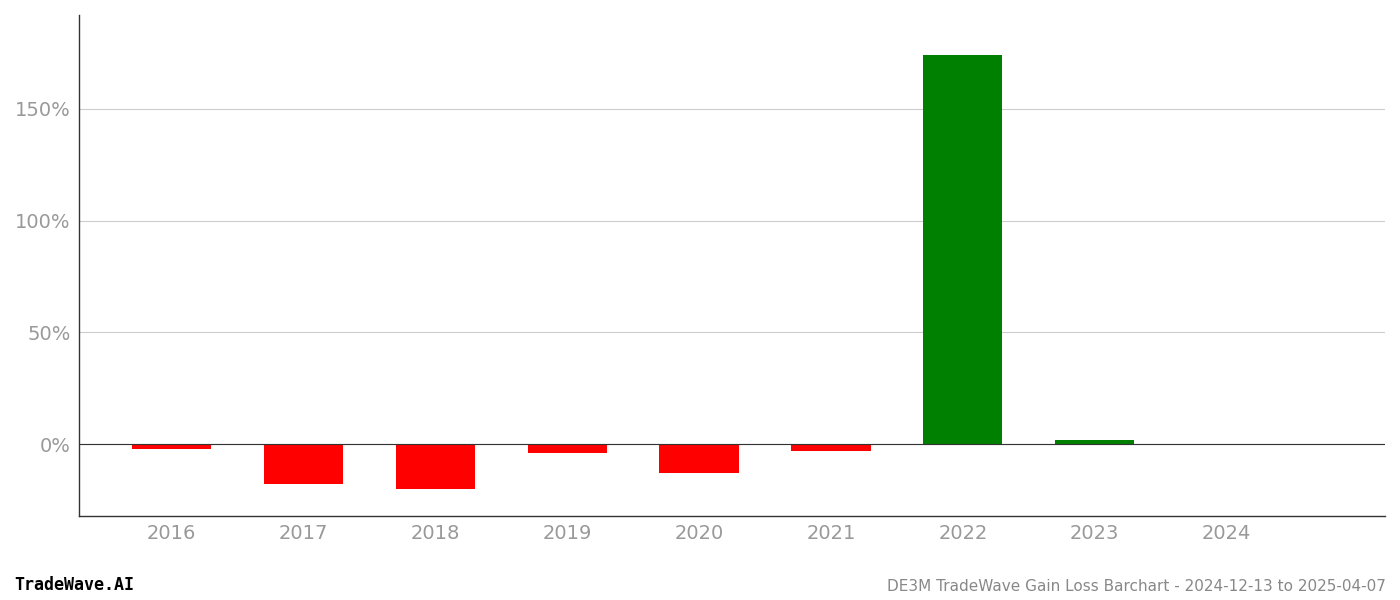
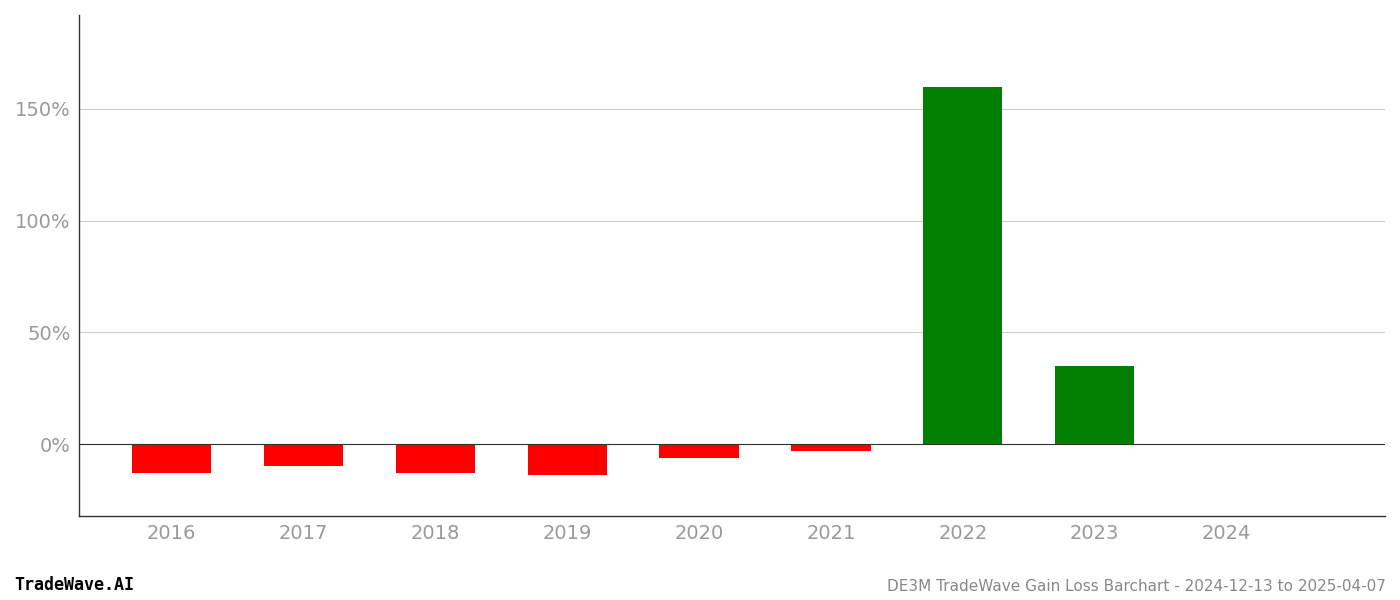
2016: -2% -> -13%
2017: -18% -> -10%
2018: -20% -> -13%
2019: -4% -> -14%
2020: -13% -> -6%
2022: 174% -> 160%
2023: 2% -> 35%
